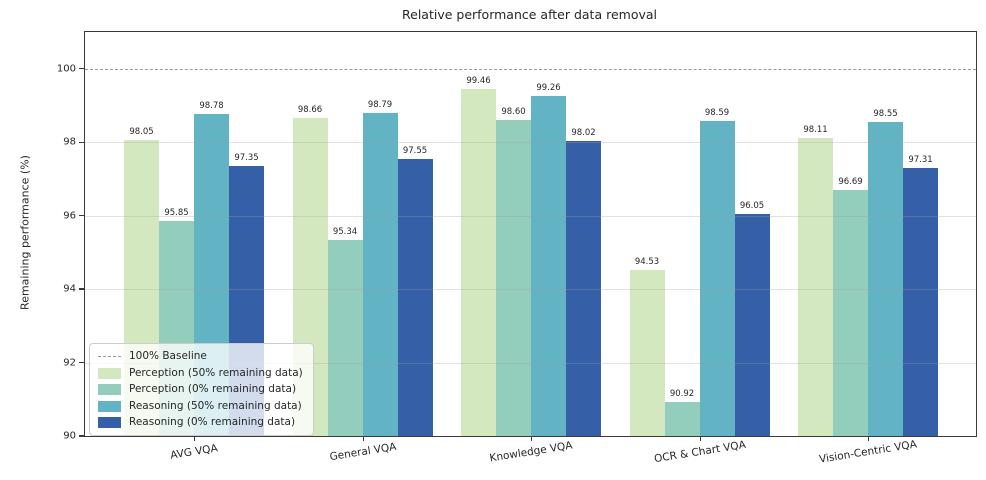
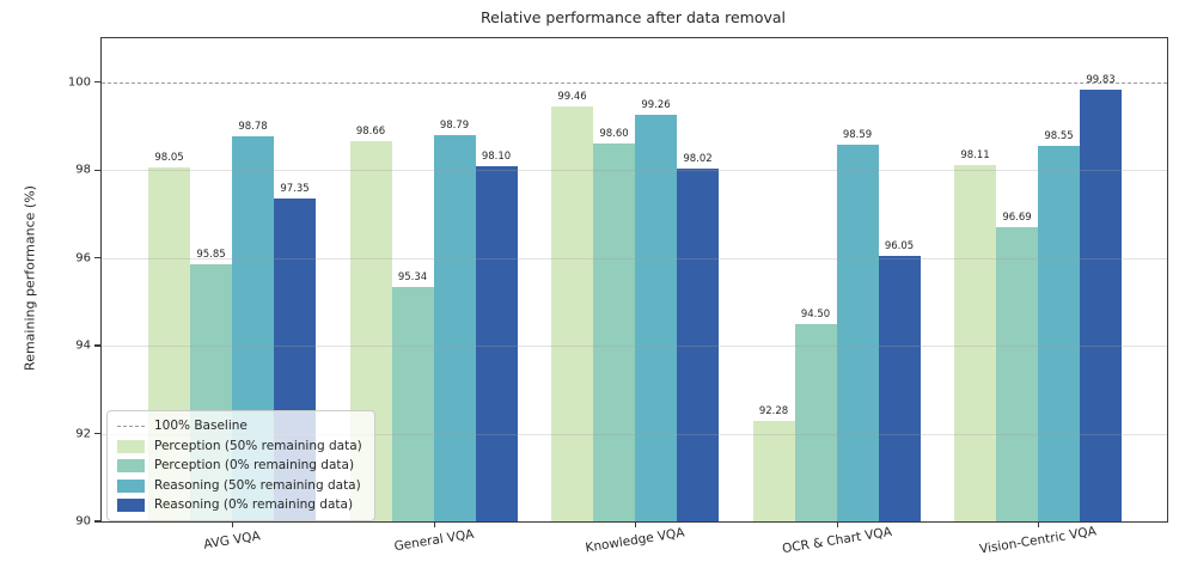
Reasoning (0% remaining data)/General VQA: 97.55 -> 98.10
Perception (50% remaining data)/OCR & Chart VQA: 94.53 -> 92.28
Perception (0% remaining data)/OCR & Chart VQA: 90.92 -> 94.50
Reasoning (0% remaining data)/Vision-Centric VQA: 97.31 -> 99.83
